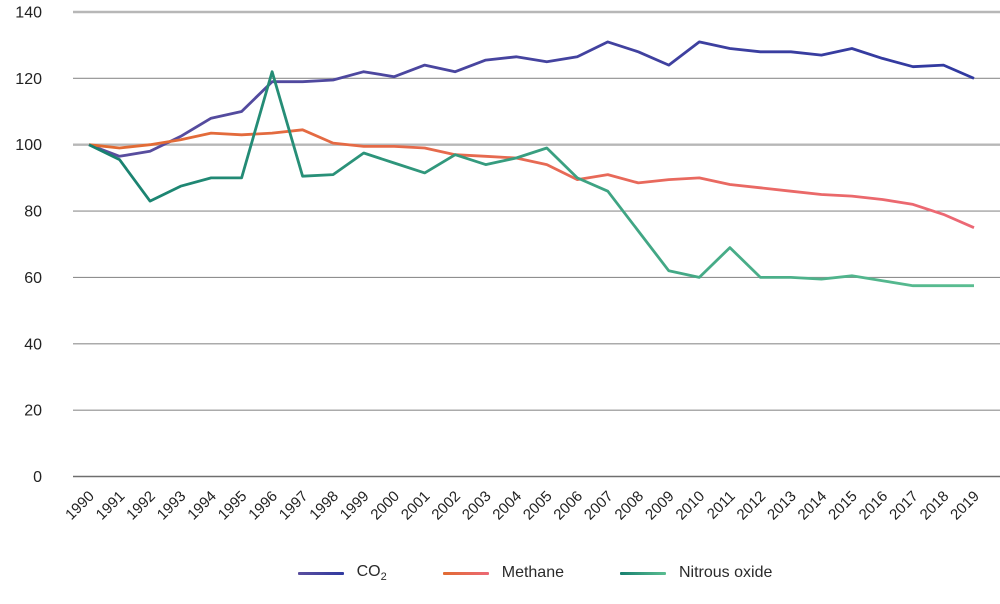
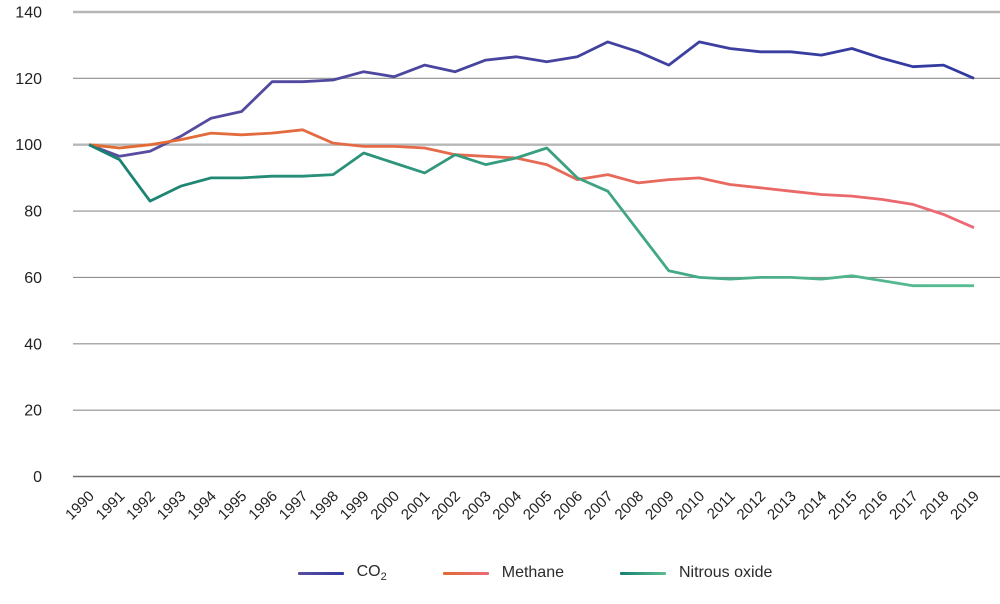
Nitrous oxide/1996: 122 -> 90
Nitrous oxide/2011: 69 -> 60
